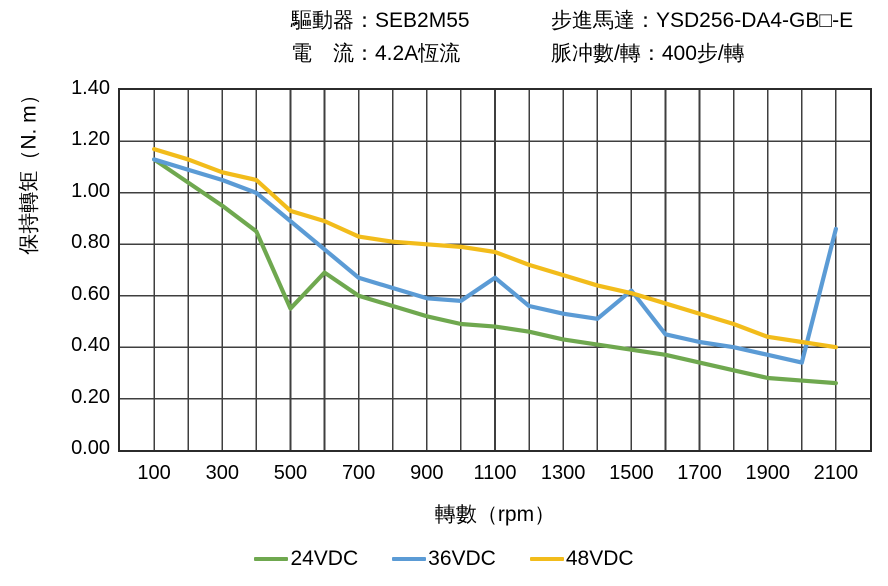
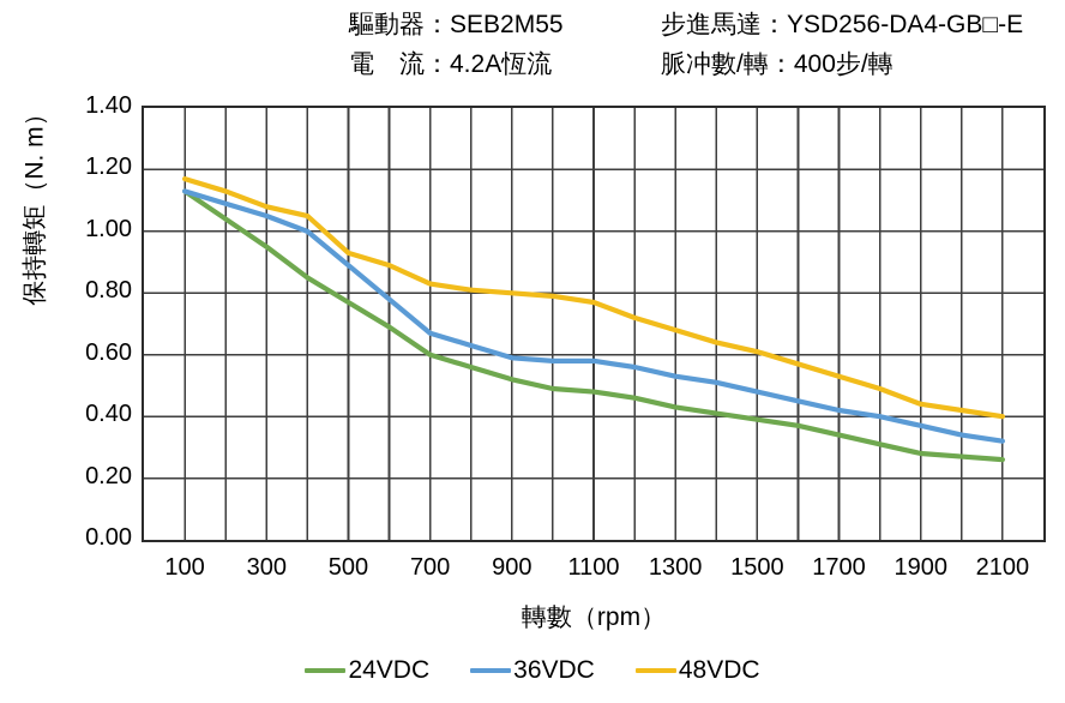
24VDC/500: 0.55 -> 0.77
36VDC/1100: 0.67 -> 0.58
36VDC/1500: 0.62 -> 0.48
36VDC/2100: 0.86 -> 0.32
